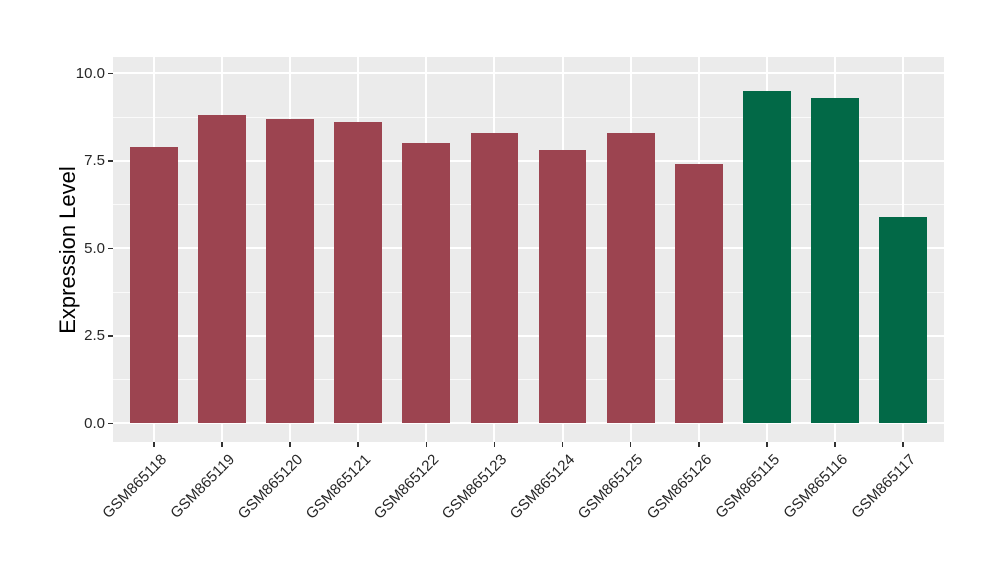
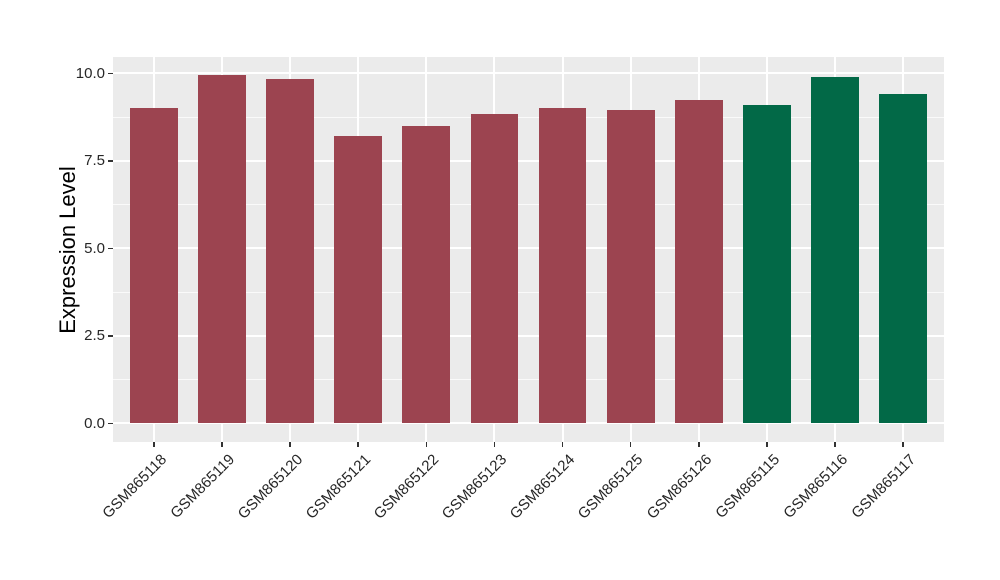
GSM865118: 7.9 -> 9.0
GSM865119: 8.8 -> 9.9
GSM865120: 8.7 -> 9.8
GSM865121: 8.6 -> 8.2
GSM865122: 8.0 -> 8.5
GSM865123: 8.3 -> 8.8
GSM865124: 7.8 -> 9.0
GSM865125: 8.3 -> 8.9
GSM865126: 7.4 -> 9.2
GSM865115: 9.5 -> 9.1
GSM865116: 9.3 -> 9.9
GSM865117: 5.9 -> 9.4
